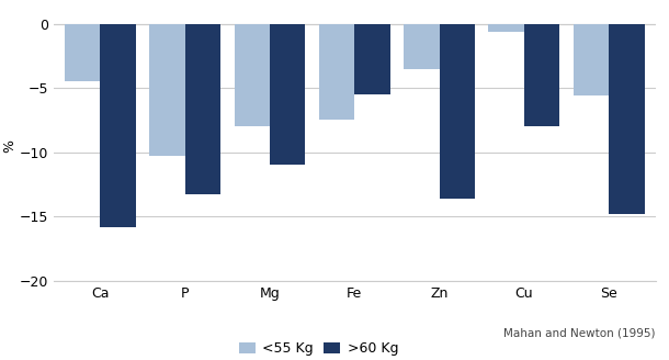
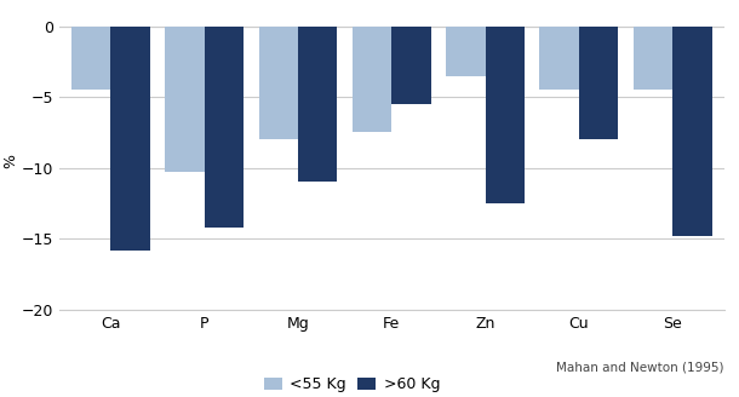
>60 Kg/P: -13.3 -> -14.2
>60 Kg/Zn: -13.6 -> -12.5
<55 Kg/Cu: -0.6 -> -4.5
<55 Kg/Se: -5.6 -> -4.5
